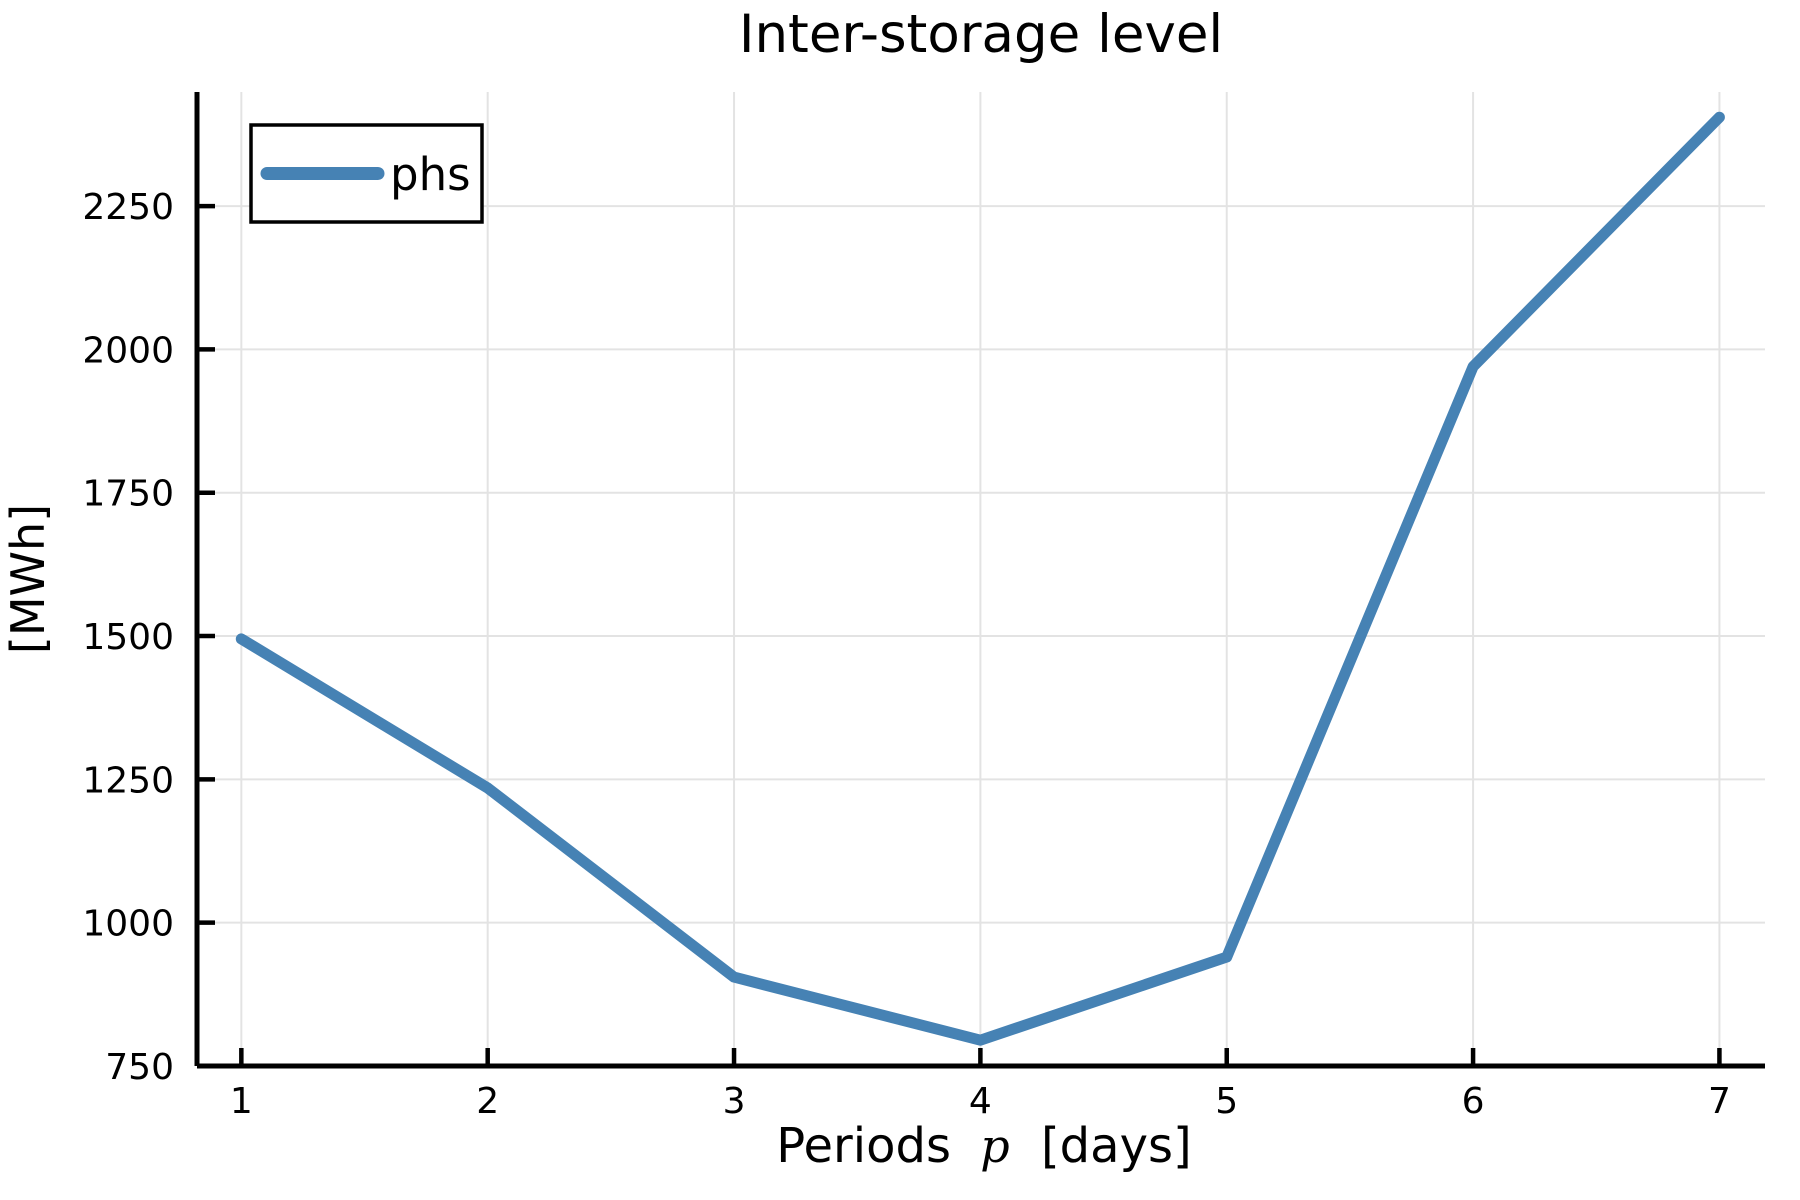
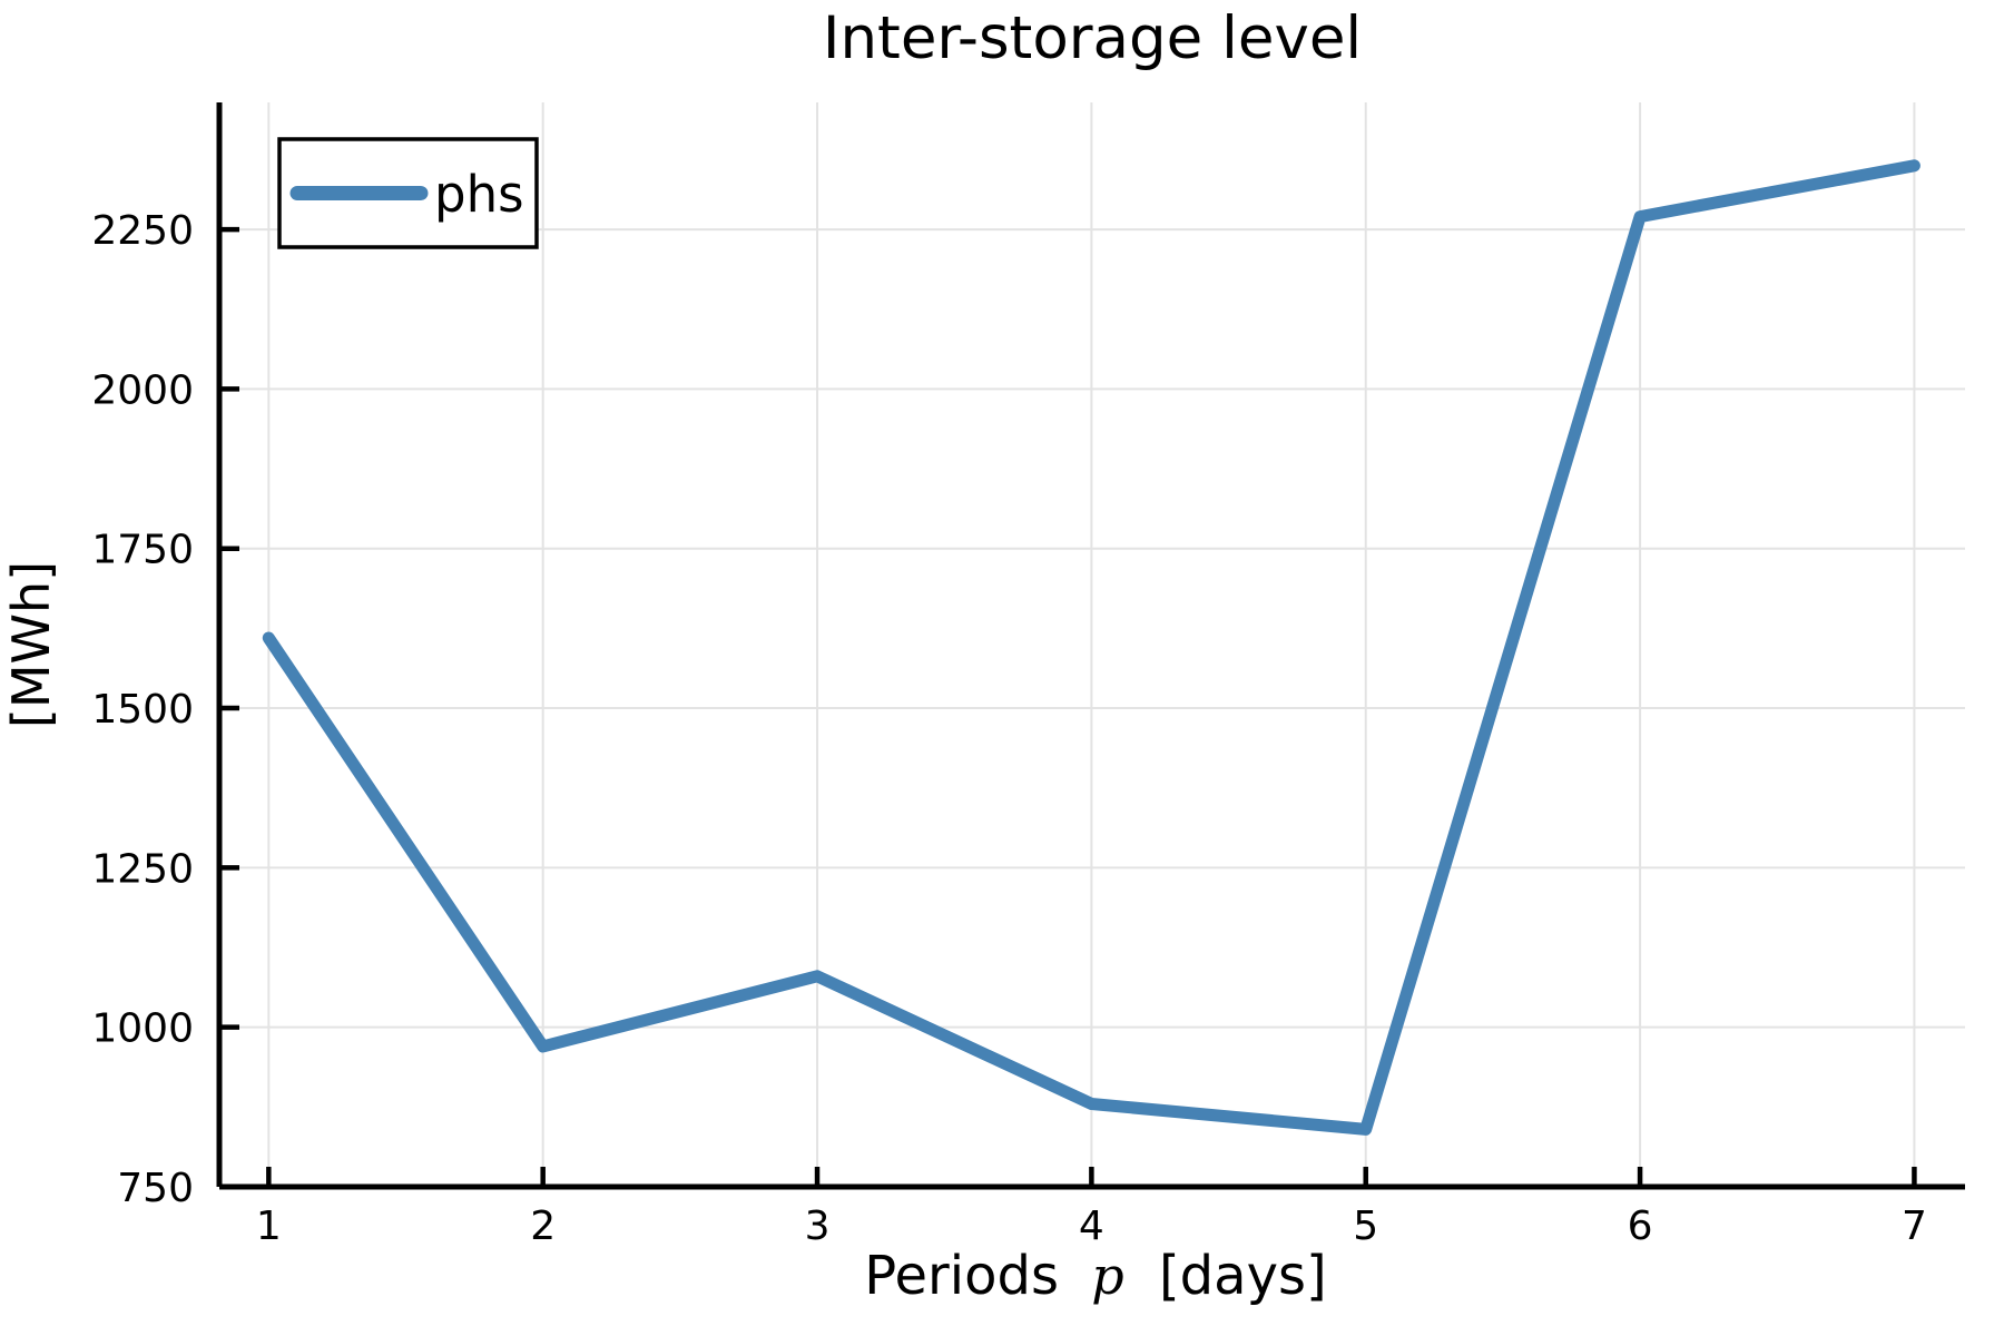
1: 1500 -> 1610
2: 1240 -> 970
3: 900 -> 1080
4: 800 -> 880
5: 940 -> 840
6: 1970 -> 2270
7: 2400 -> 2350
